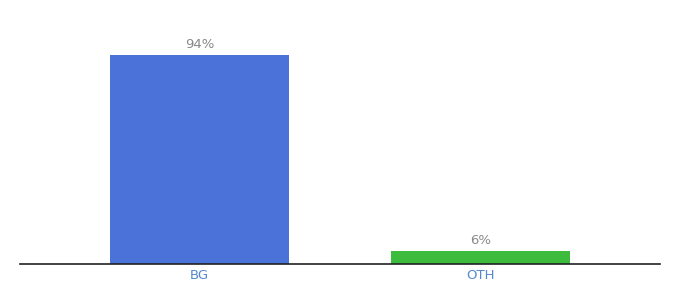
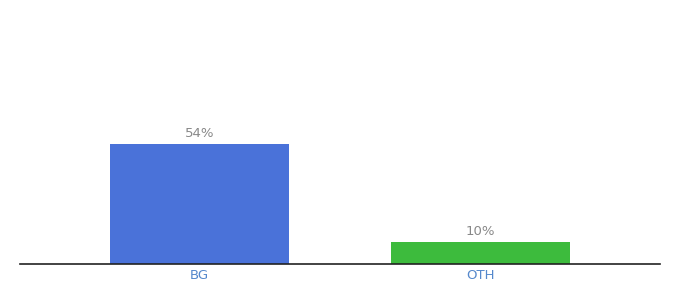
BG: 94% -> 54%
OTH: 6% -> 10%
